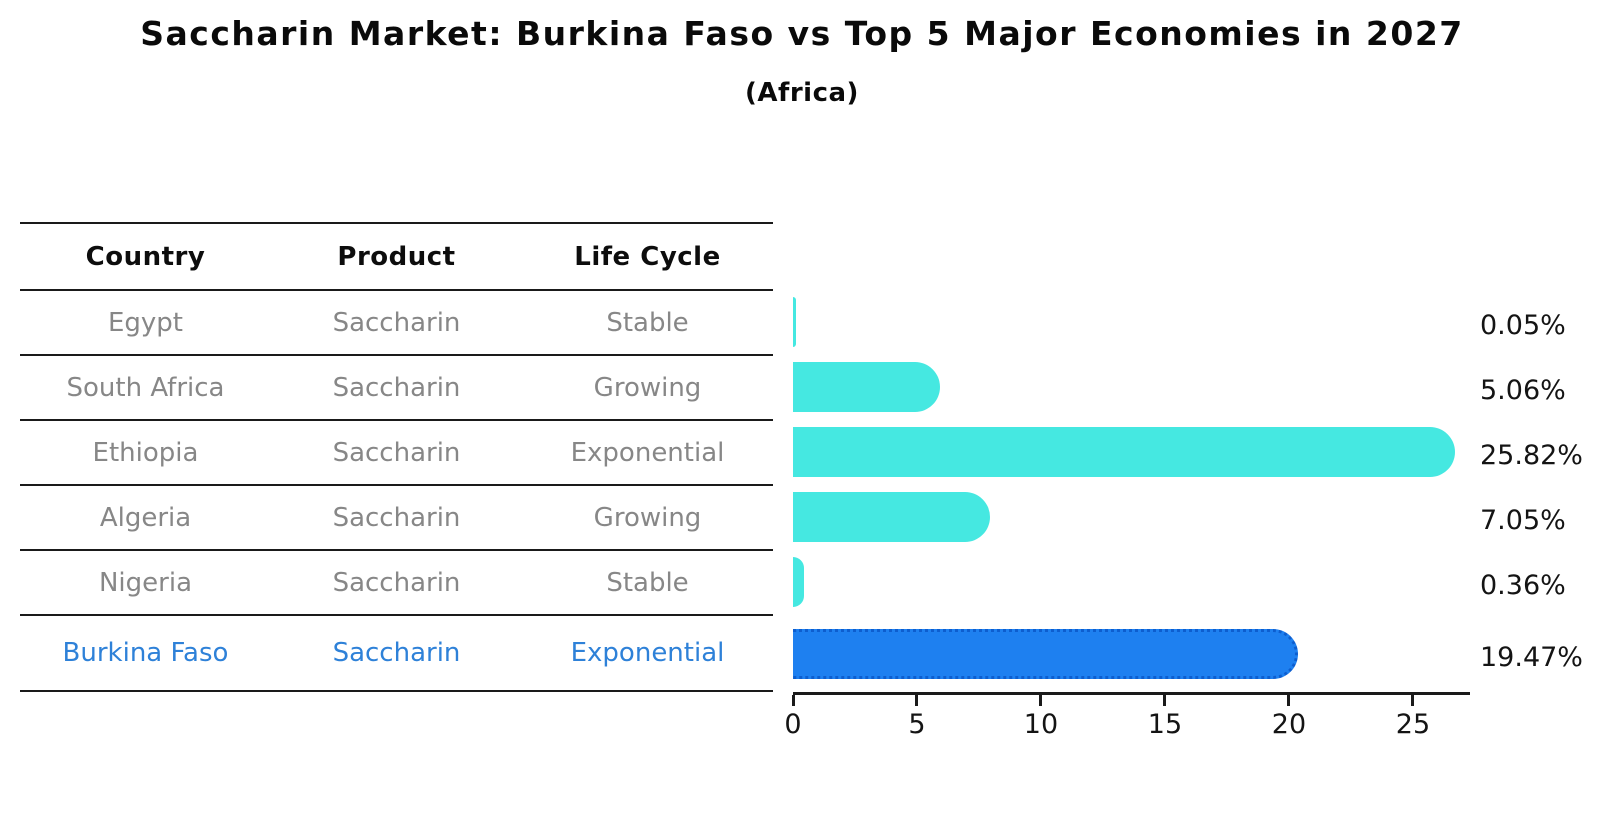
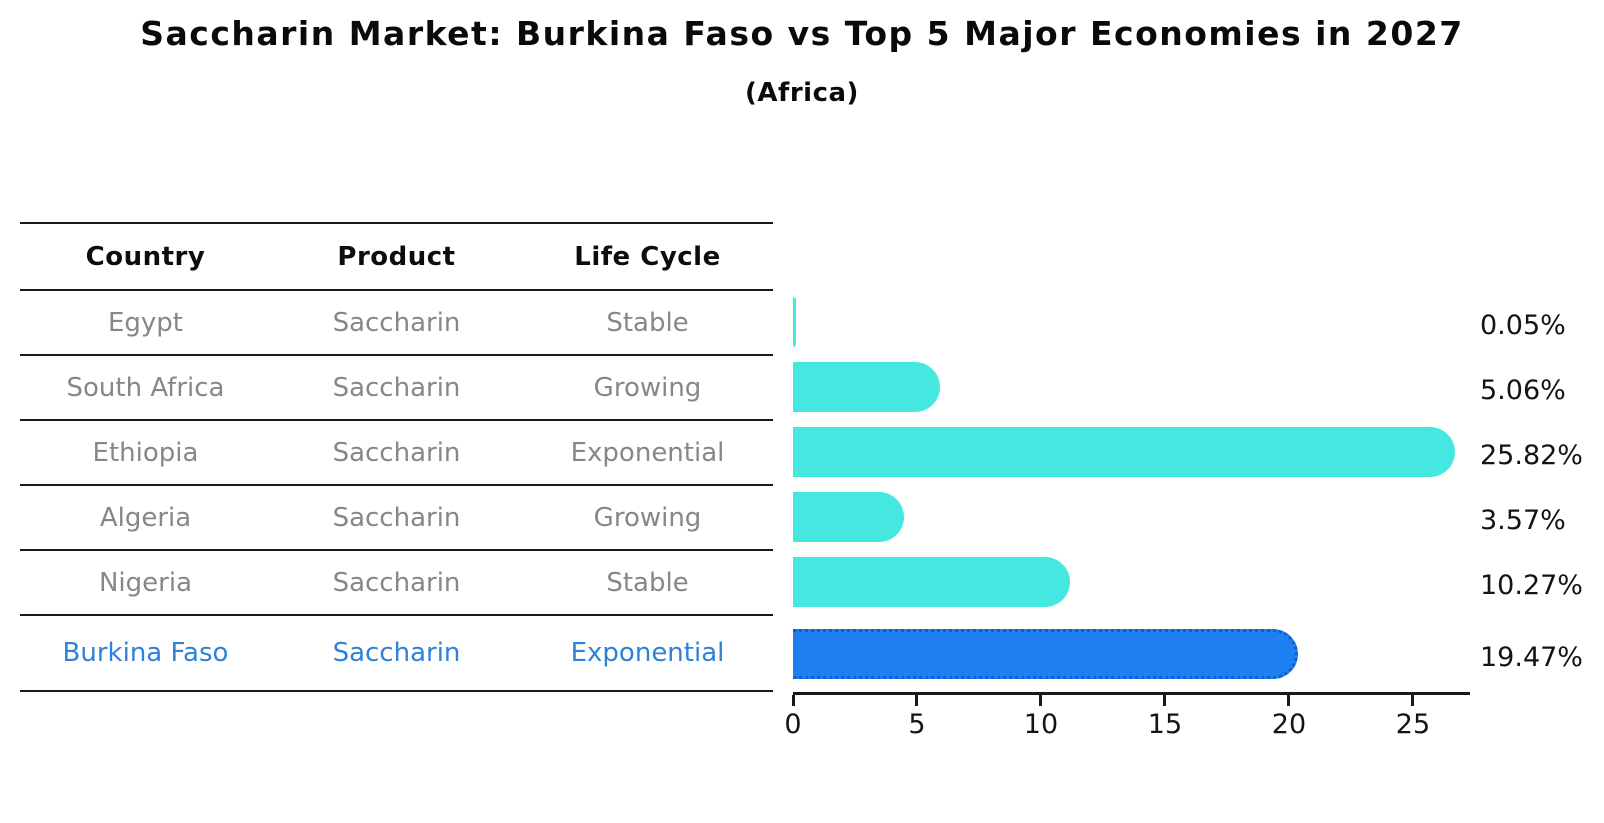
Algeria: 7.05% -> 3.57%
Nigeria: 0.36% -> 10.27%
